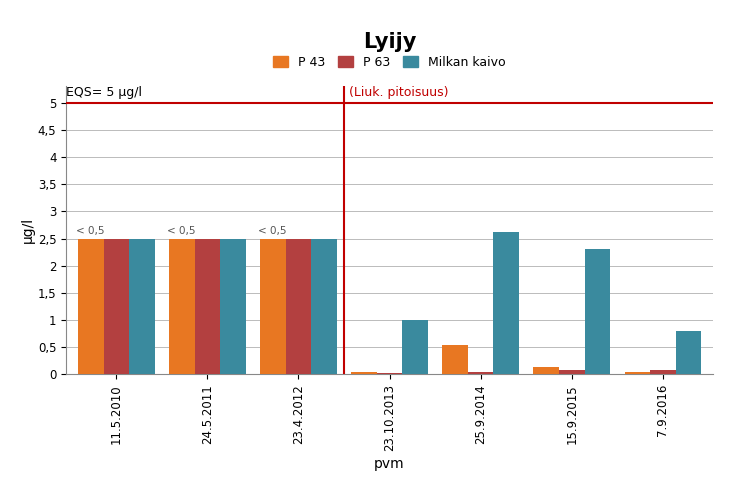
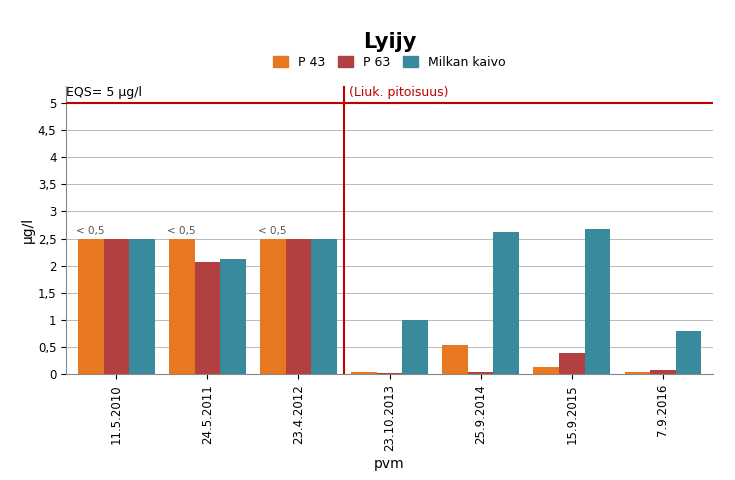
P 63/24.5.2011: 2,50 -> 2,06
Milkan kaivo/24.5.2011: 2,50 -> 2,12
P 63/15.9.2015: 0,09 -> 0,40
Milkan kaivo/15.9.2015: 2,30 -> 2,68
